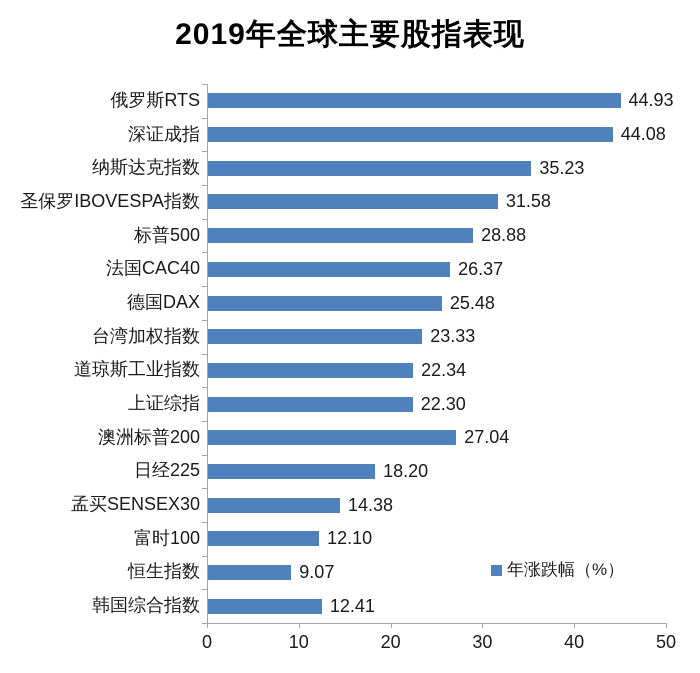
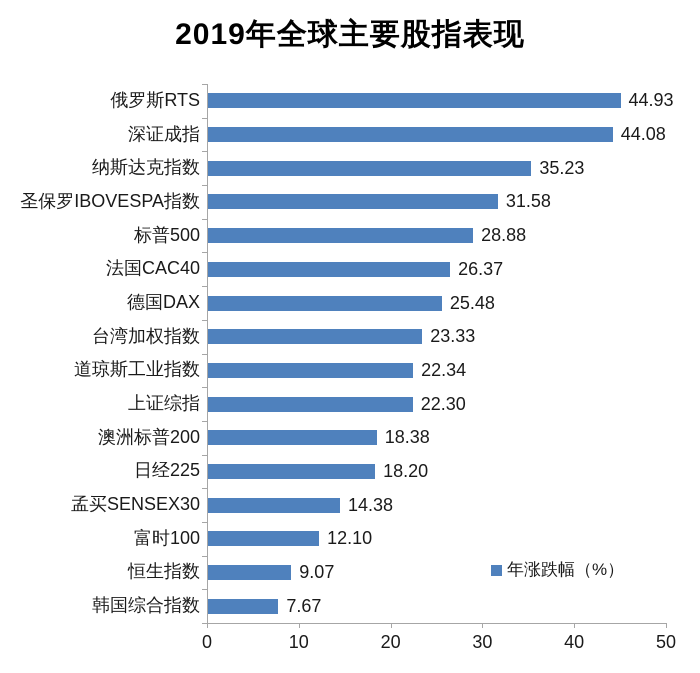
澳洲标普200: 27.04 -> 18.38
韩国综合指数: 12.41 -> 7.67
